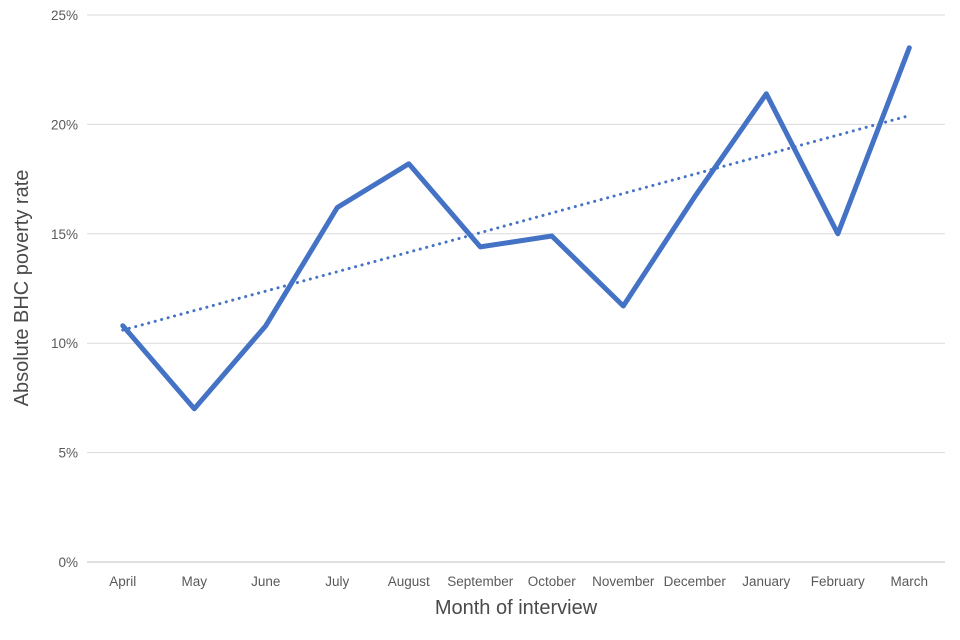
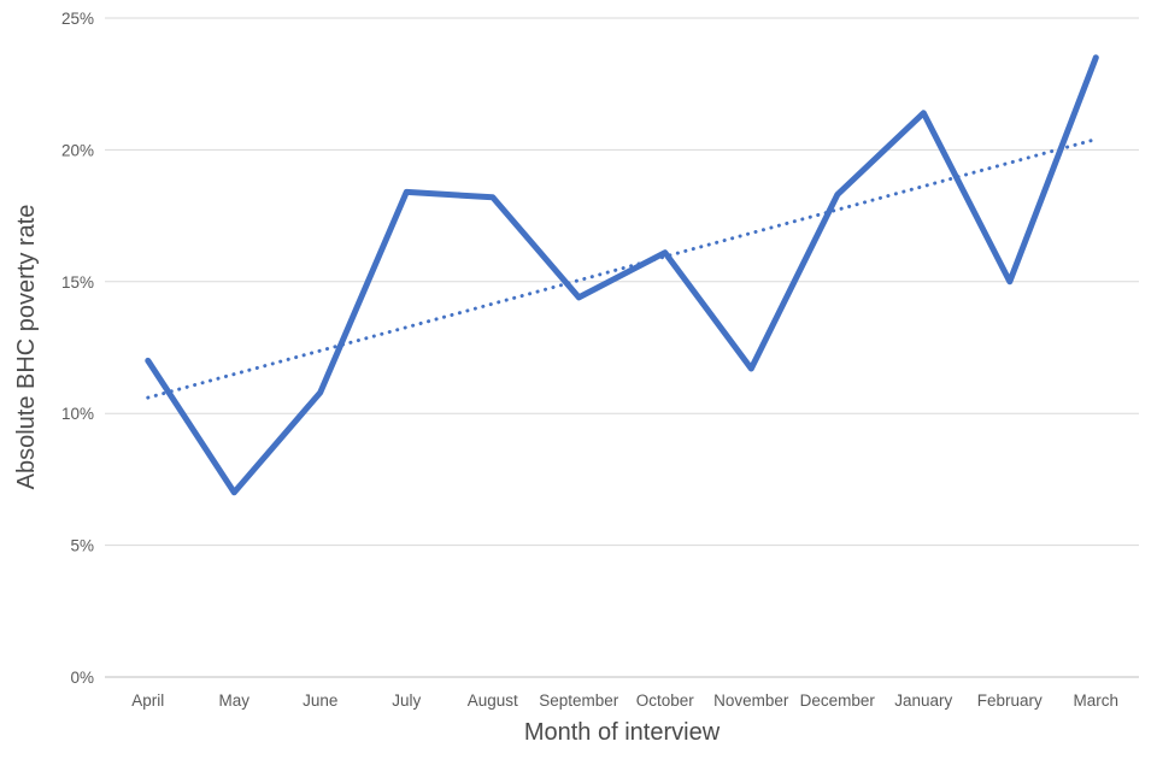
Absolute BHC poverty rate/April: 10.8% -> 12.0%
Absolute BHC poverty rate/July: 16.2% -> 18.4%
Absolute BHC poverty rate/October: 14.9% -> 16.1%
Absolute BHC poverty rate/December: 16.7% -> 18.3%
